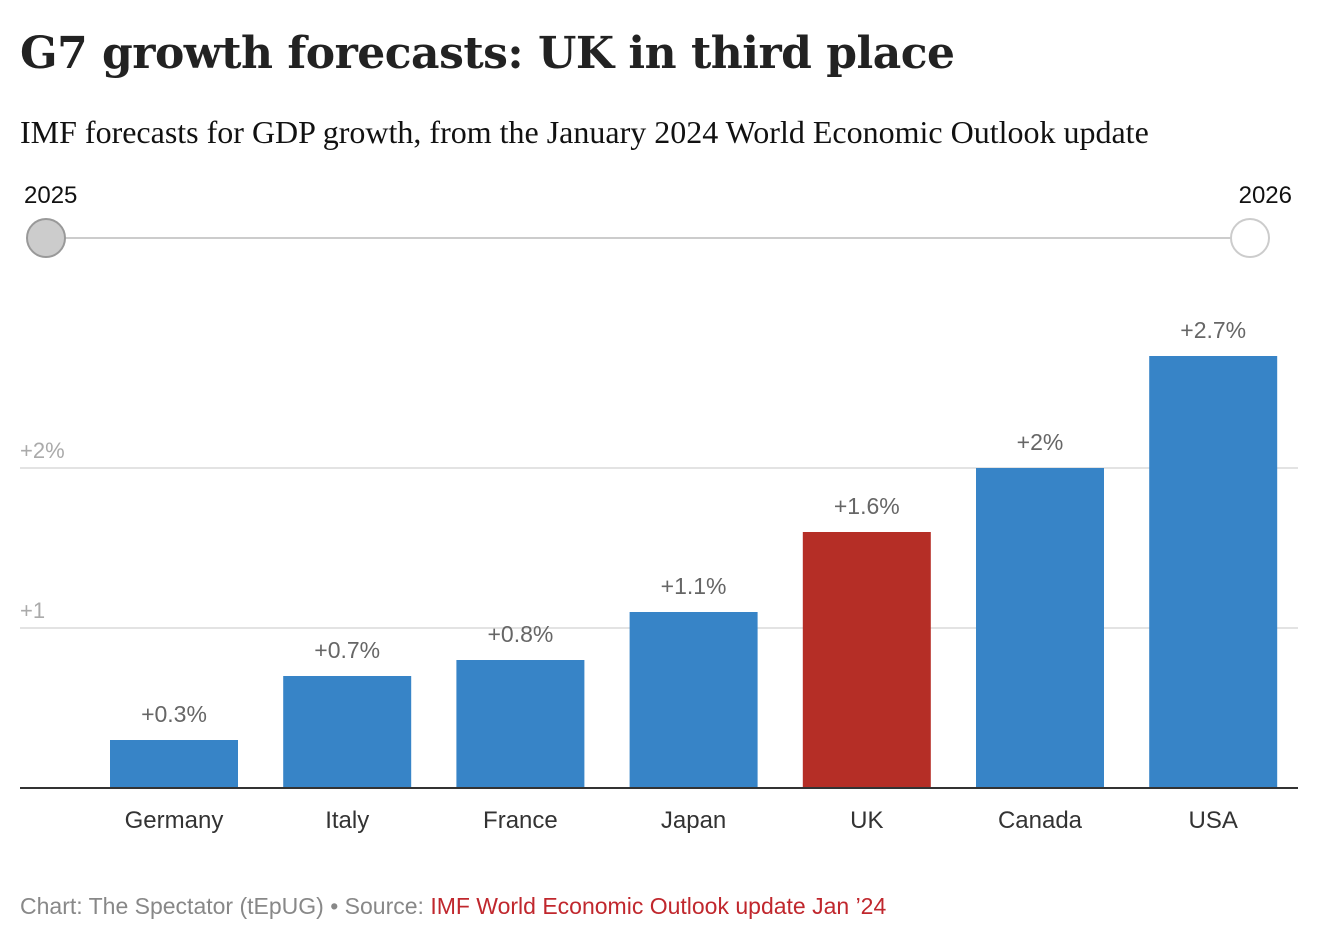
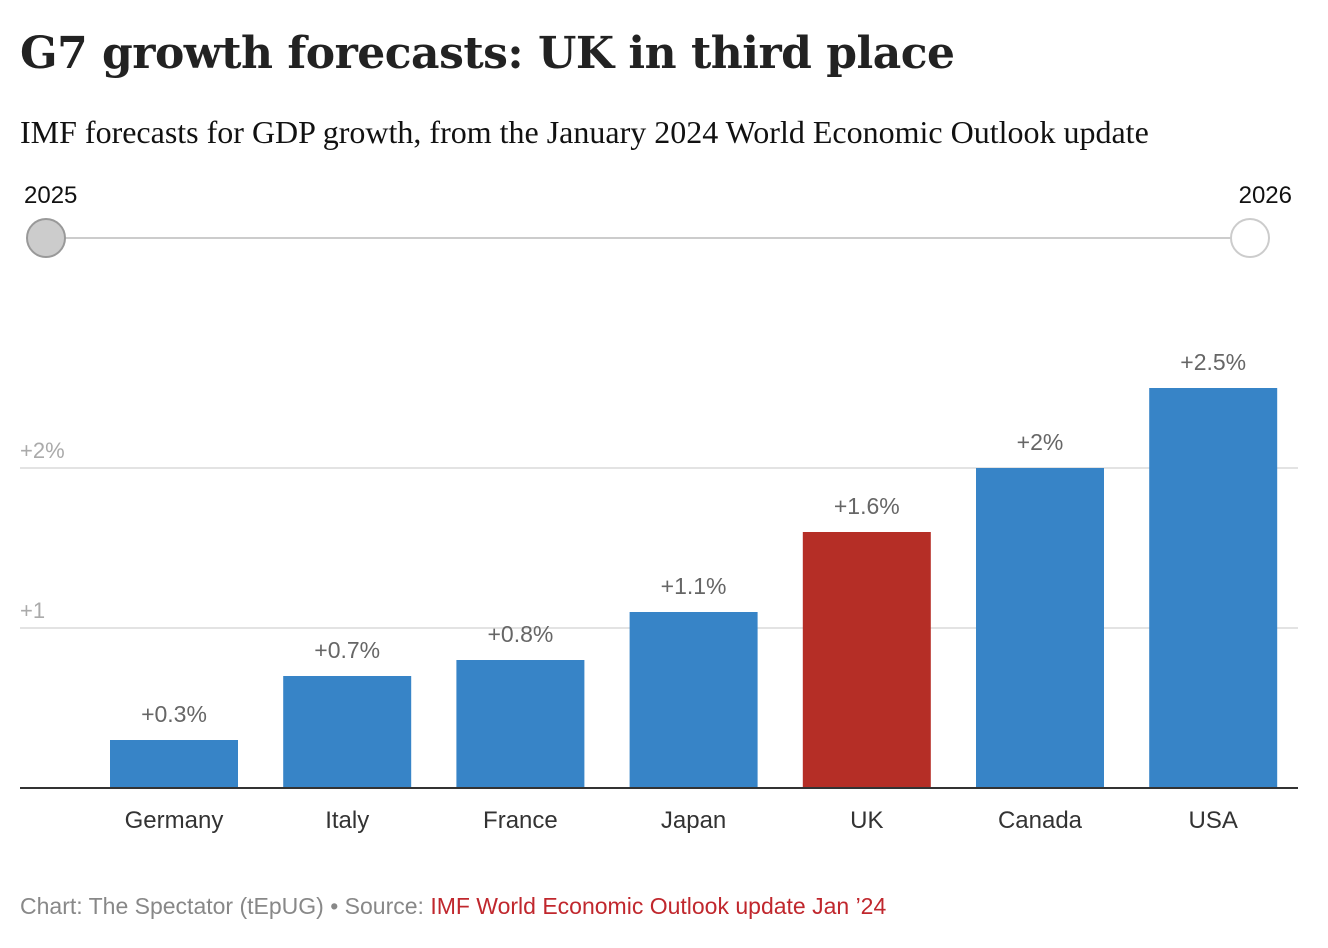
USA: +2.7% -> +2.5%
